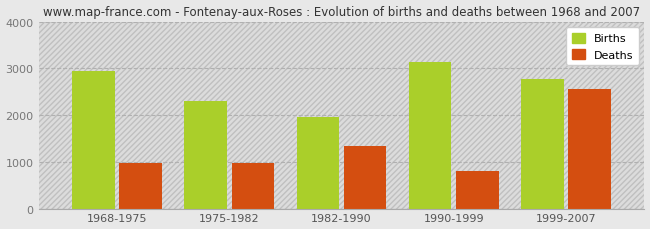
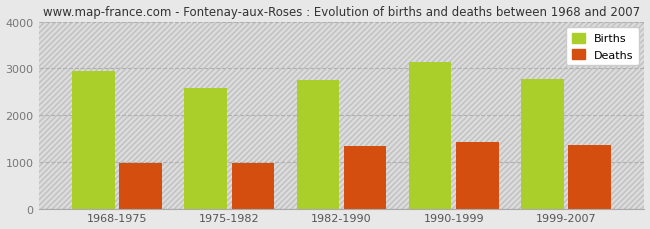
Births/1975-1982: 2300 -> 2580
Births/1982-1990: 1950 -> 2750
Deaths/1990-1999: 800 -> 1430
Deaths/1999-2007: 2550 -> 1370
